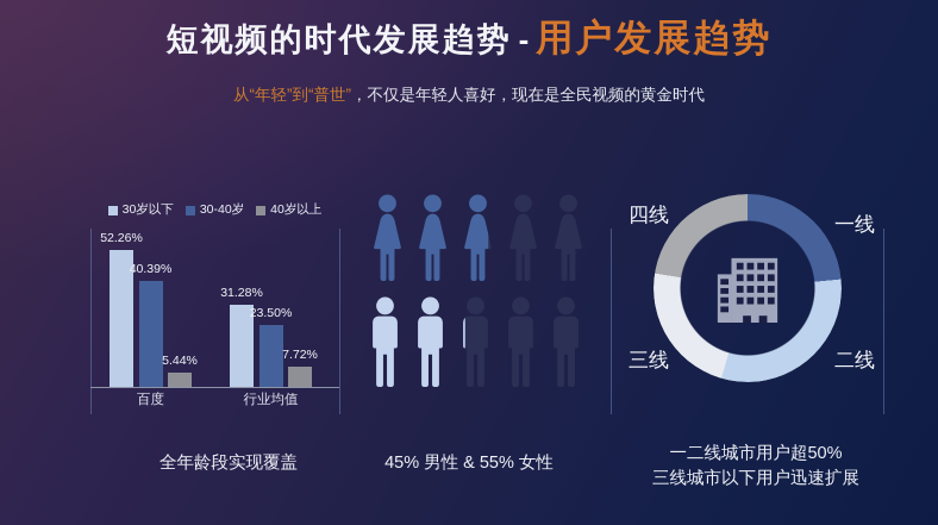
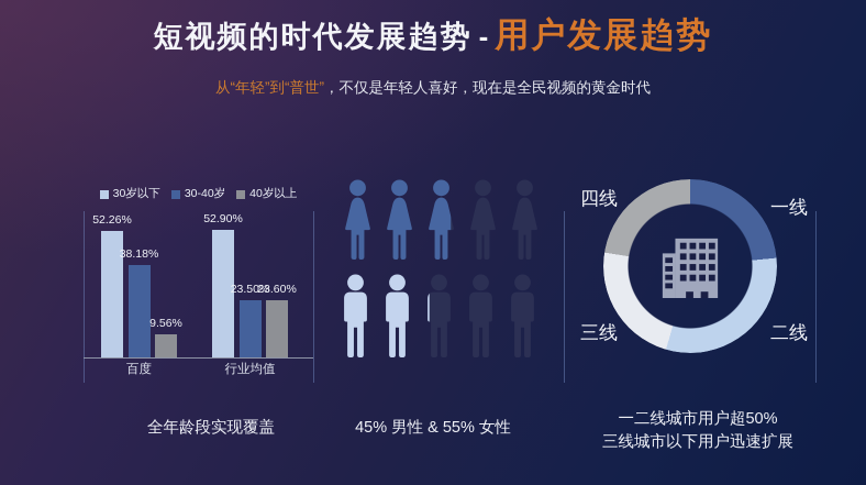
全年龄段实现覆盖/30-40岁/百度: 40.39% -> 38.18%
全年龄段实现覆盖/40岁以上/百度: 5.44% -> 9.56%
全年龄段实现覆盖/30岁以下/行业均值: 31.28% -> 52.90%
全年龄段实现覆盖/40岁以上/行业均值: 7.72% -> 23.60%
